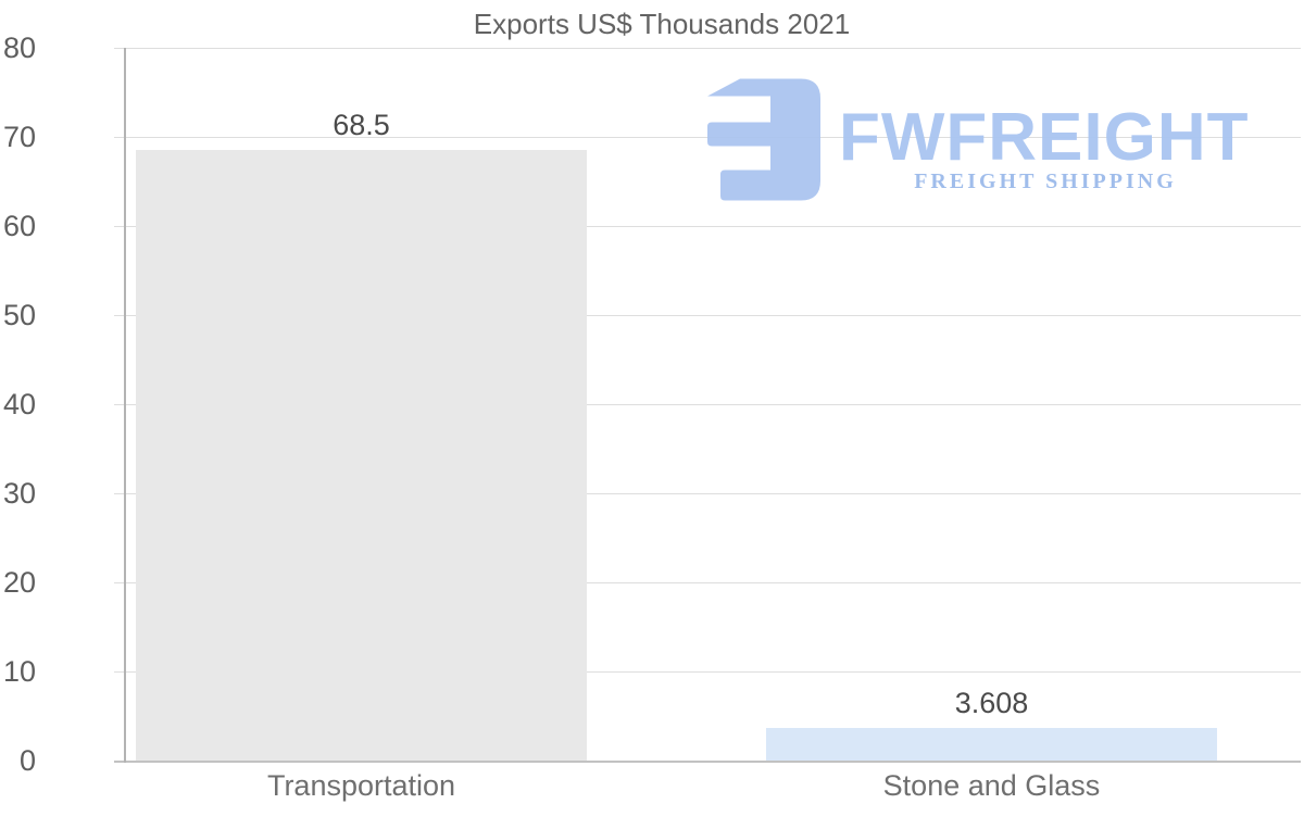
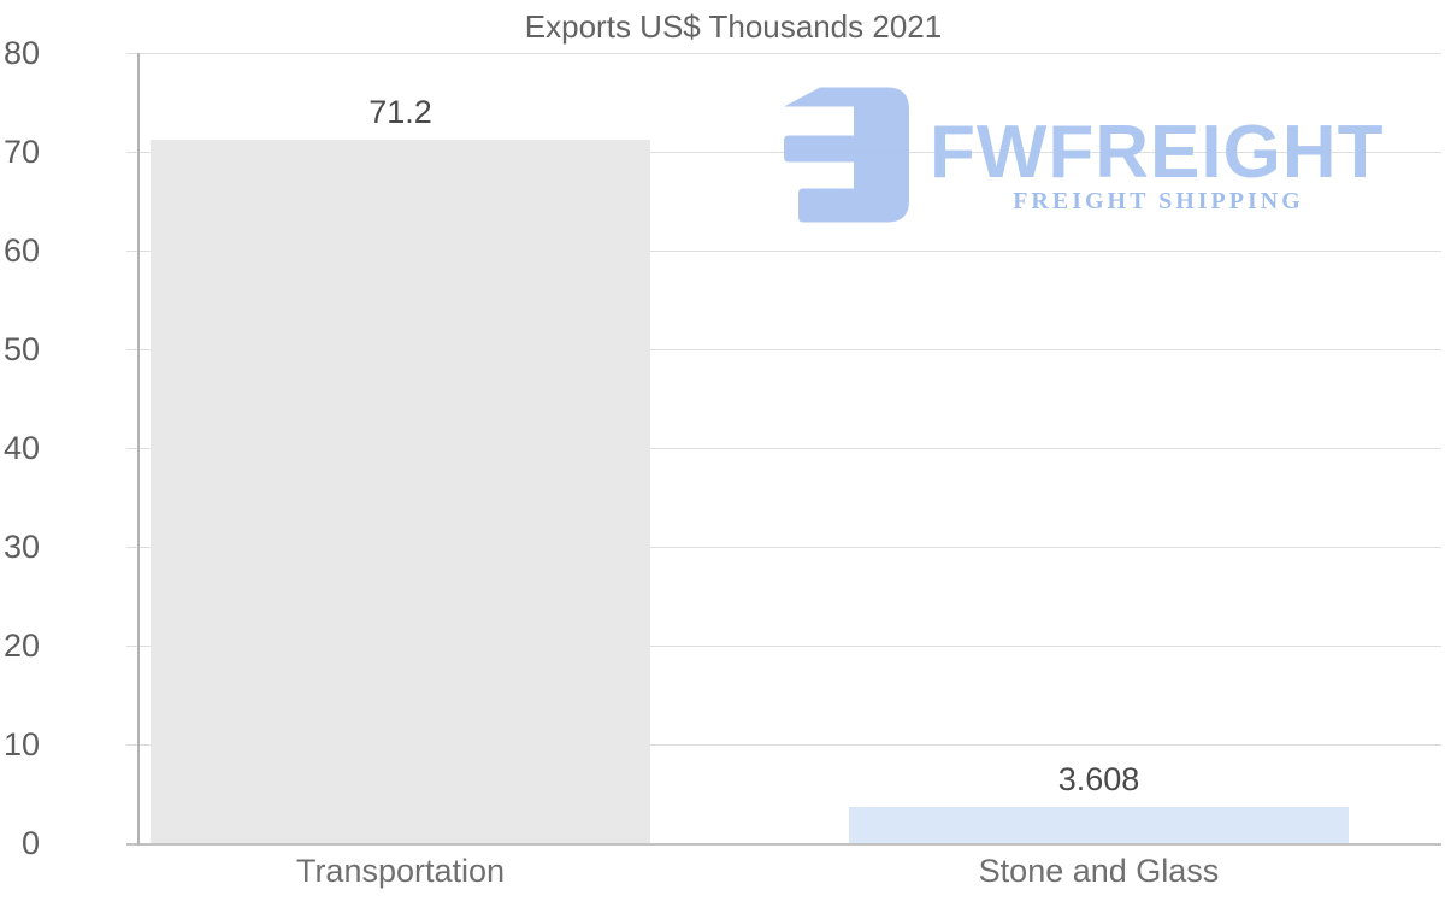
Transportation: 68.5 -> 71.2
